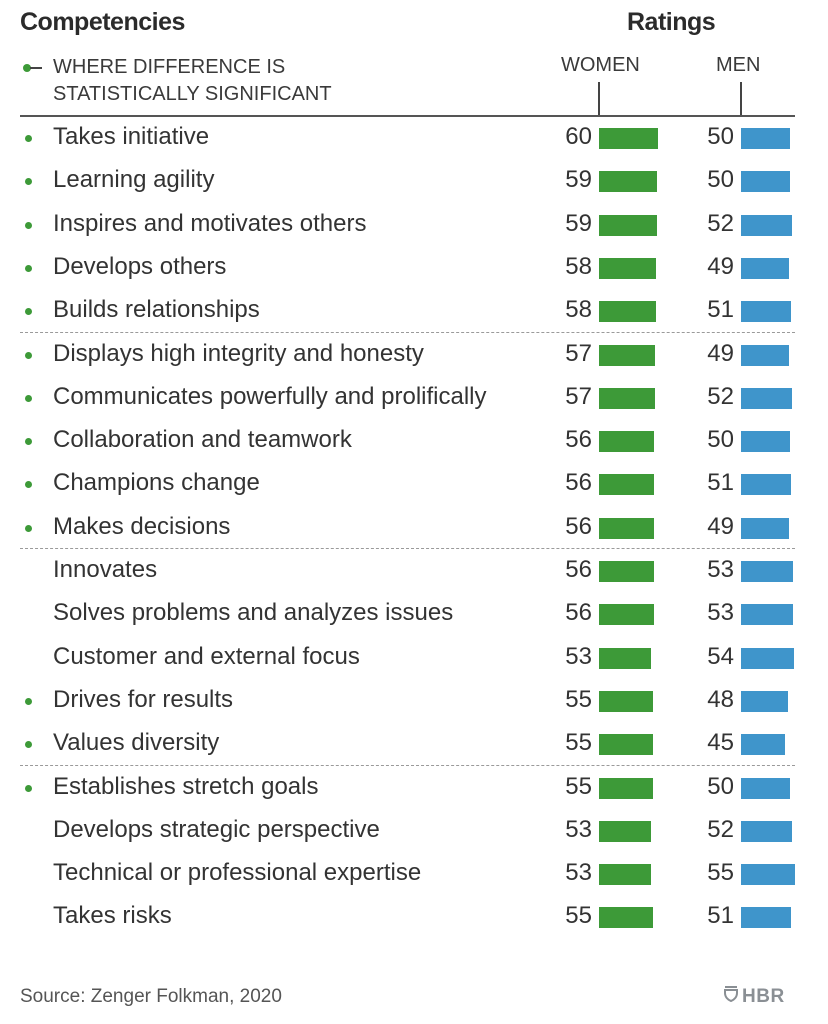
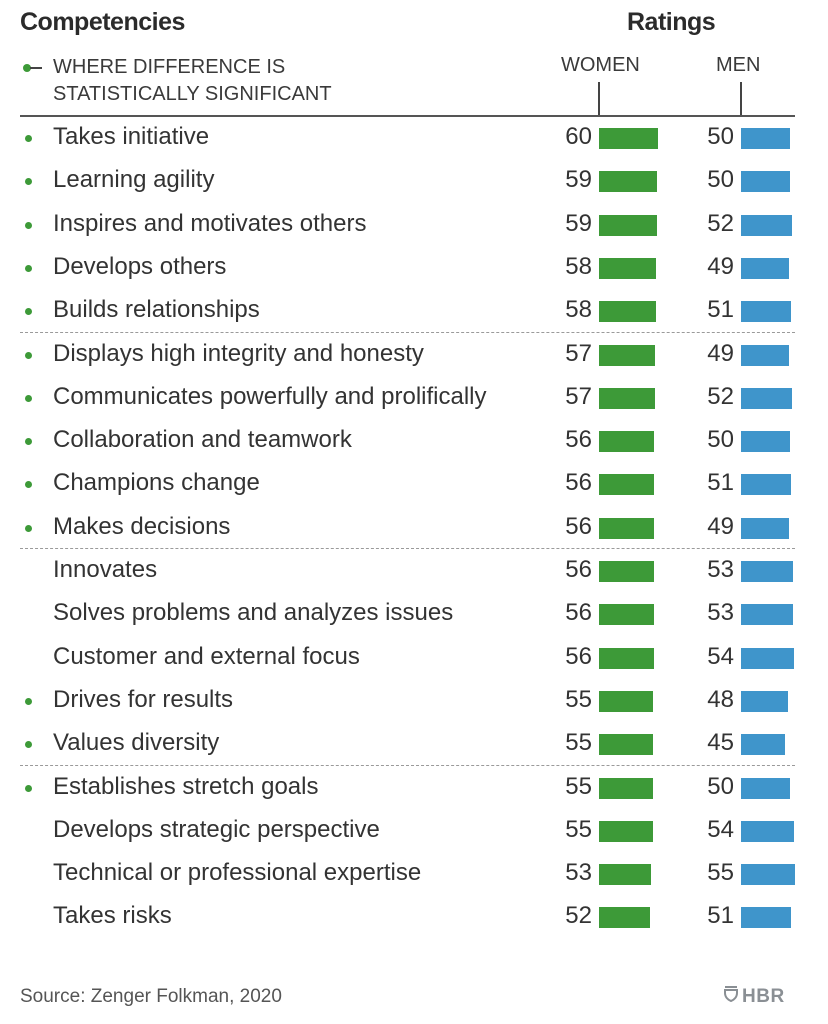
WOMEN/Customer and external focus: 53 -> 56
WOMEN/Develops strategic perspective: 53 -> 55
MEN/Develops strategic perspective: 52 -> 54
WOMEN/Takes risks: 55 -> 52
